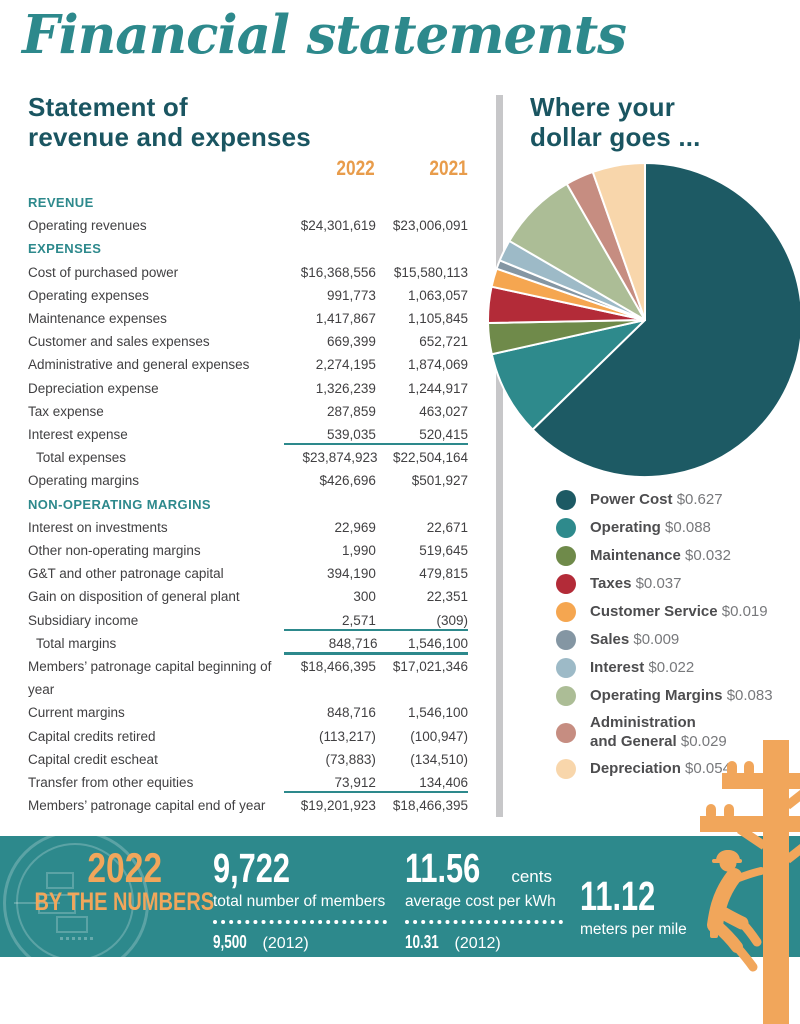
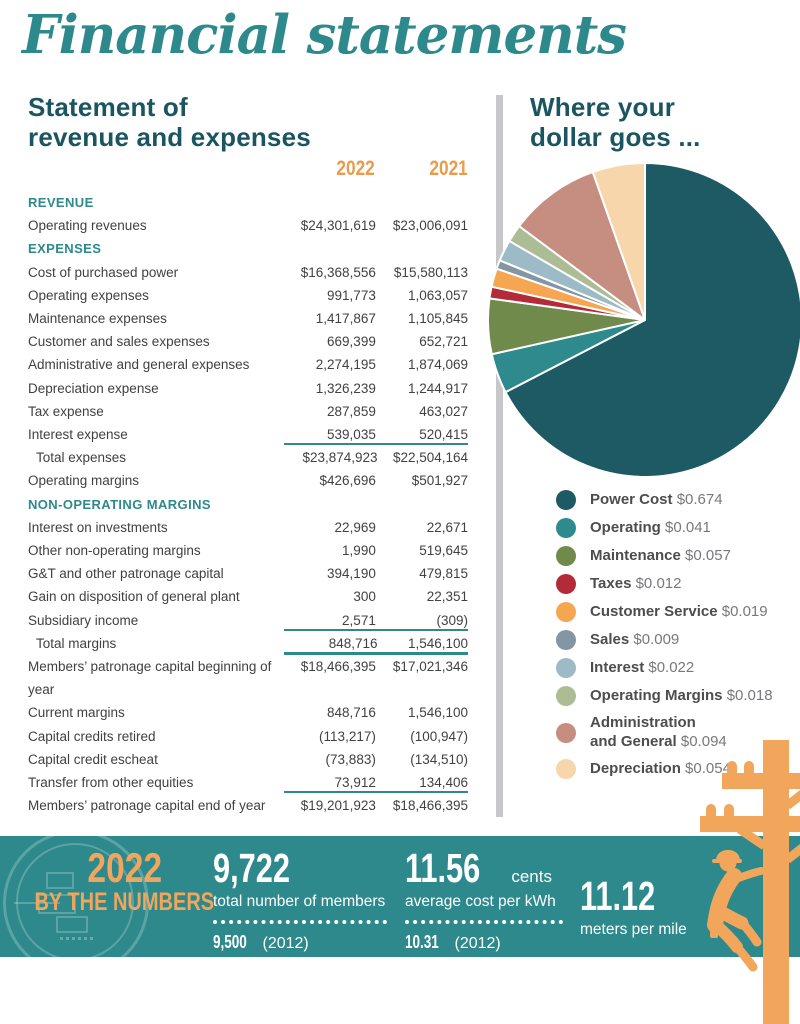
Power Cost: $0.627 -> $0.674
Operating: $0.088 -> $0.041
Maintenance: $0.032 -> $0.057
Taxes: $0.037 -> $0.012
Operating Margins: $0.083 -> $0.018
Administration and General: $0.029 -> $0.094
